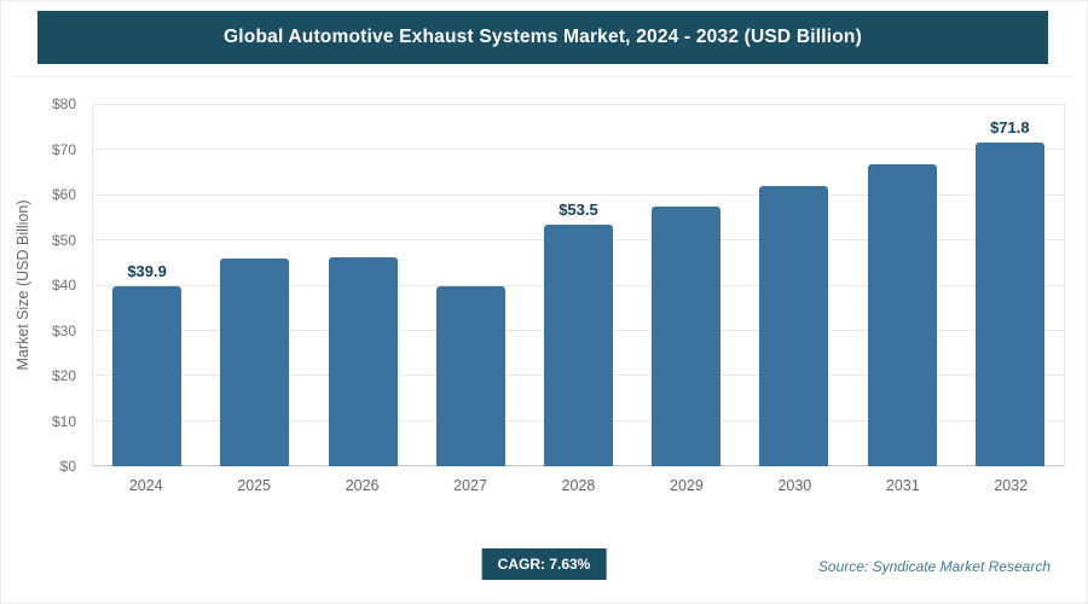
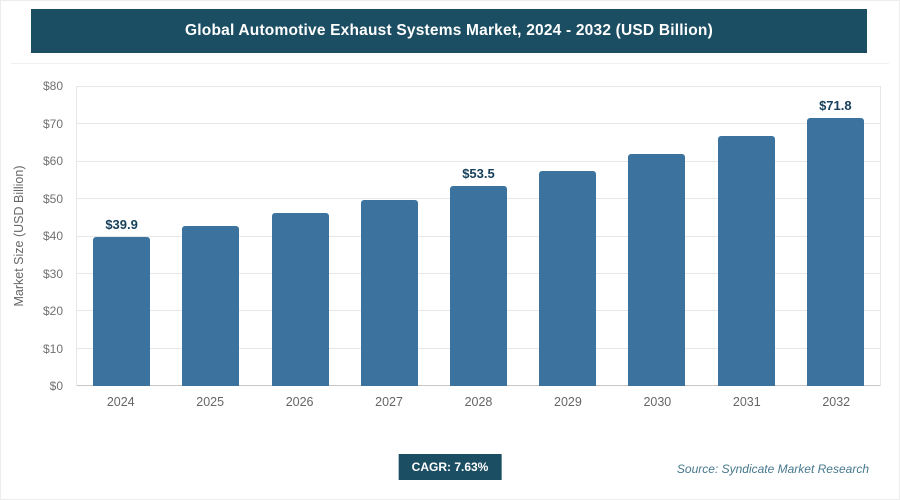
2025: $46 -> $43
2027: $40 -> $50
